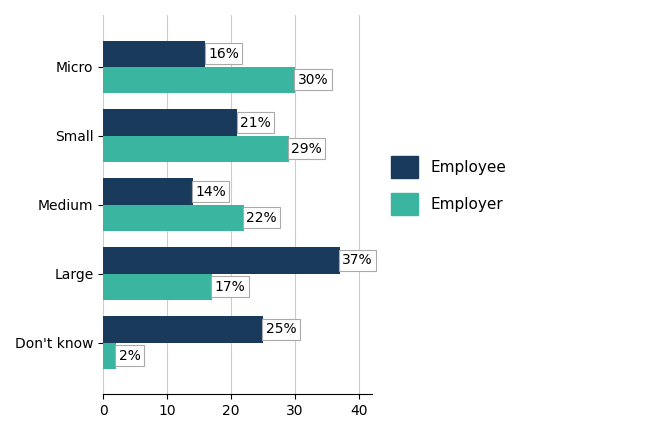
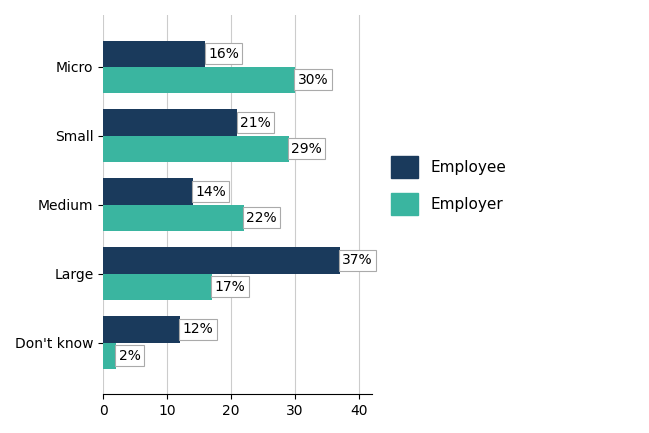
Employee/Don't know: 25% -> 12%
